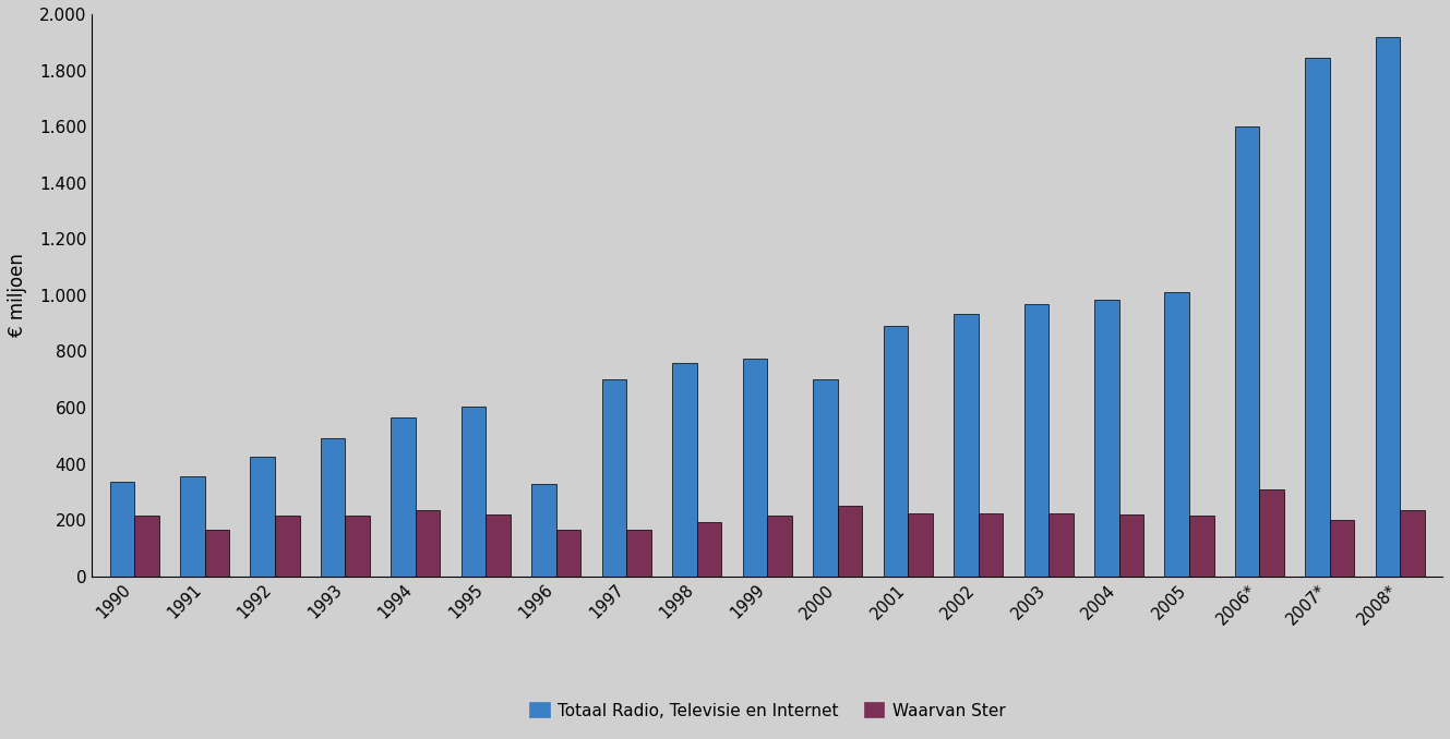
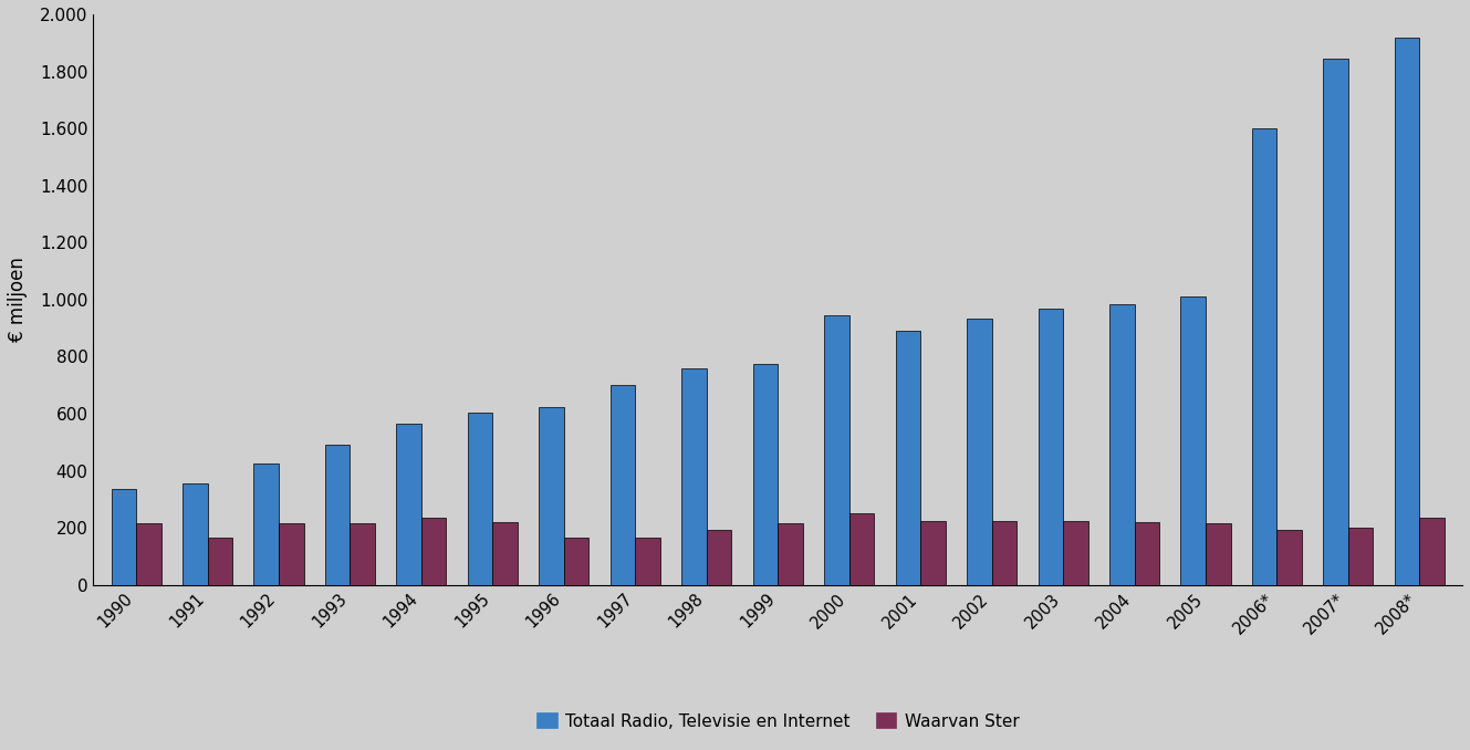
Totaal Radio, Televisie en Internet/1996: 330 -> 625
Totaal Radio, Televisie en Internet/2000: 700 -> 945
Waarvan Ster/2006*: 310 -> 195
